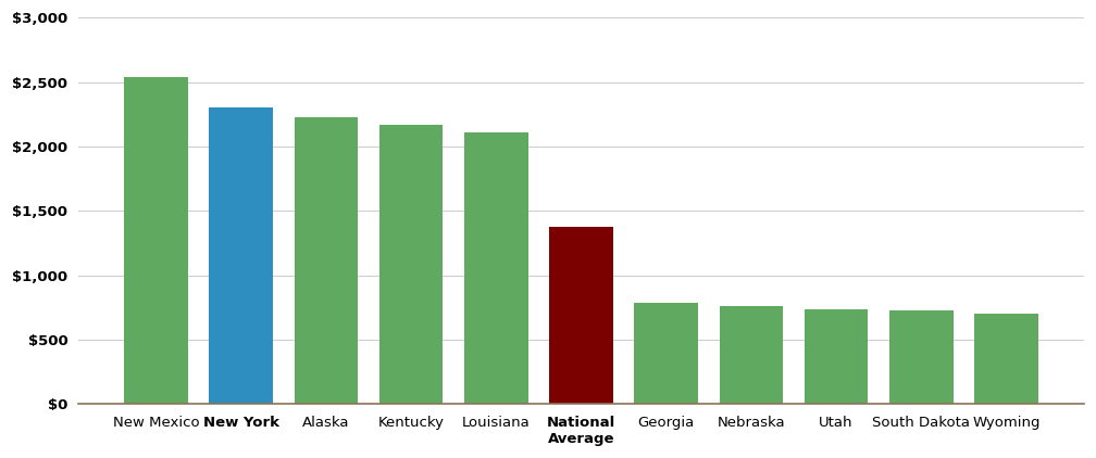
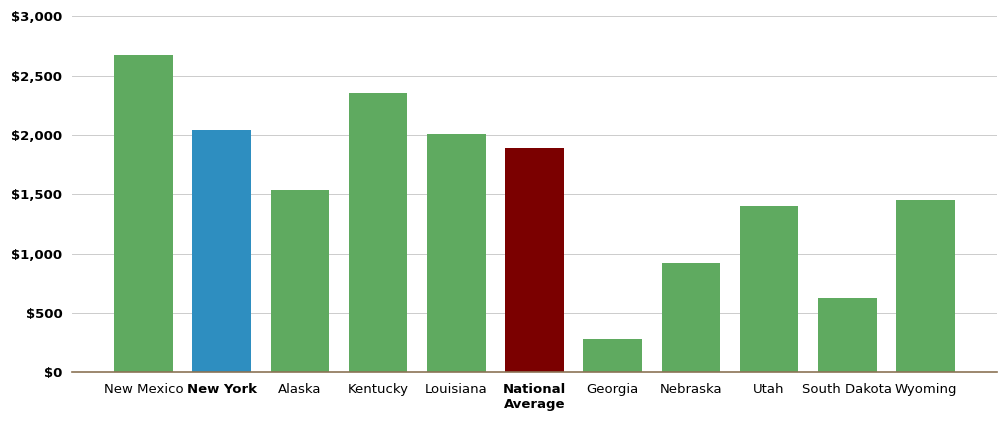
New Mexico: $2,540 -> $2,670
New York: $2,300 -> $2,040
Alaska: $2,220 -> $1,540
Kentucky: $2,170 -> $2,350
Louisiana: $2,100 -> $2,010
National Average: $1,380 -> $1,890
Georgia: $790 -> $280
Nebraska: $760 -> $920
Utah: $740 -> $1,400
South Dakota: $730 -> $630
Wyoming: $700 -> $1,450
